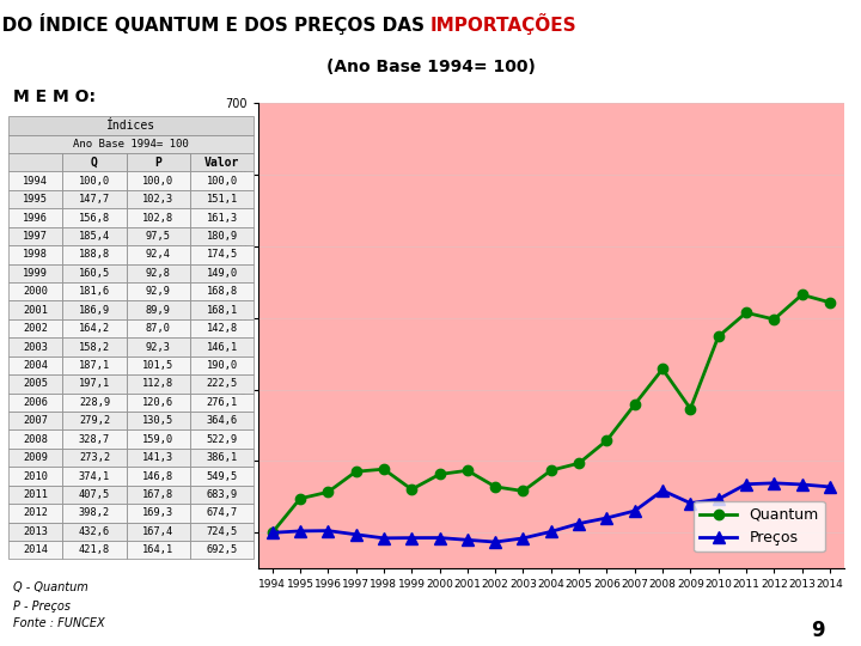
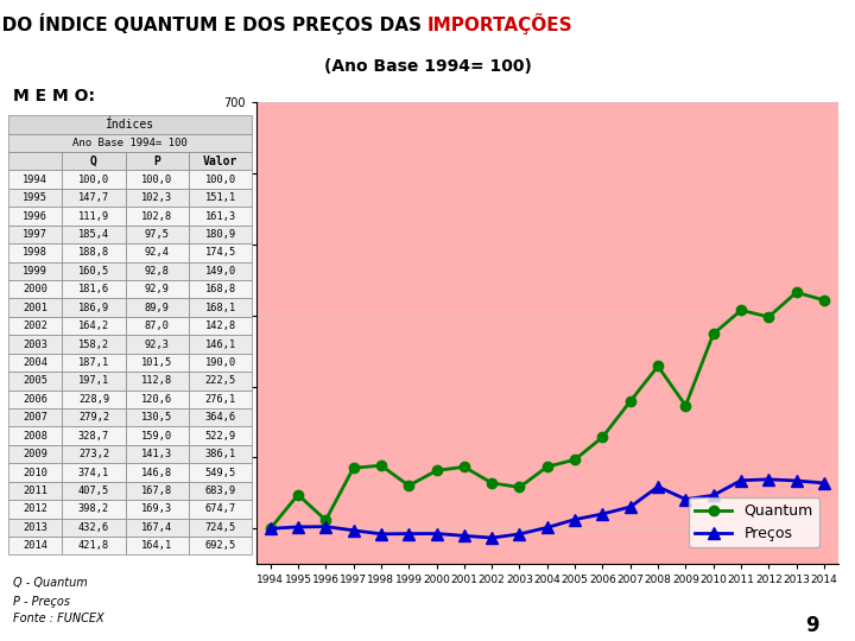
Quantum/1996: 156,8 -> 111,9
